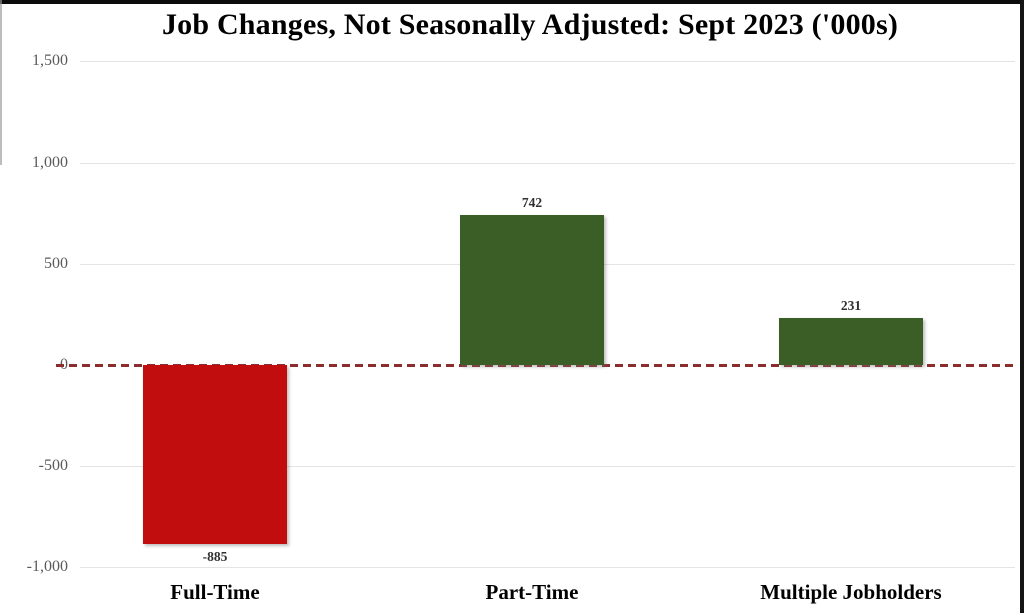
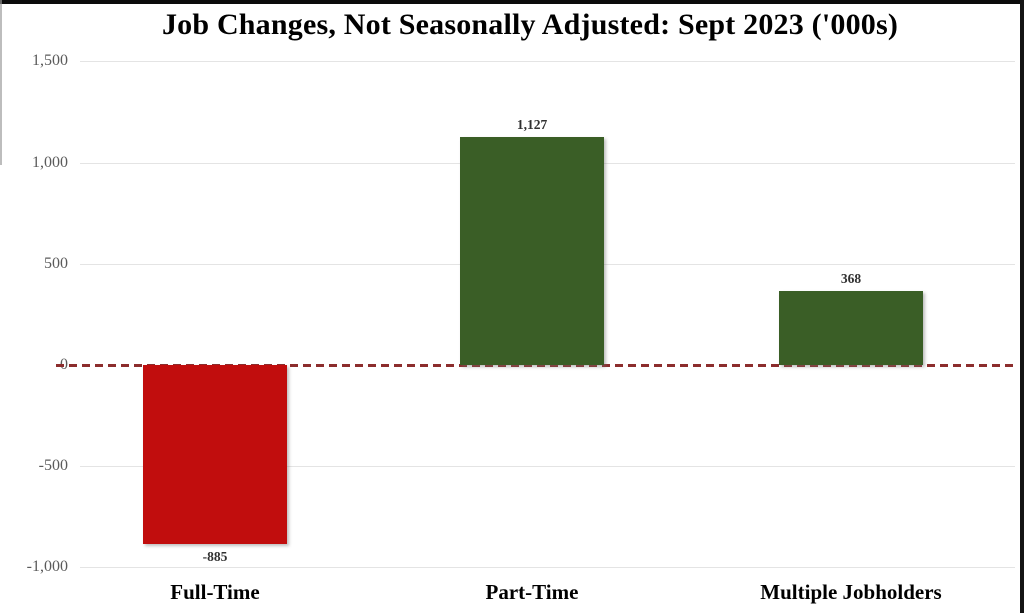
Part-Time: 742 -> 1,127
Multiple Jobholders: 231 -> 368
